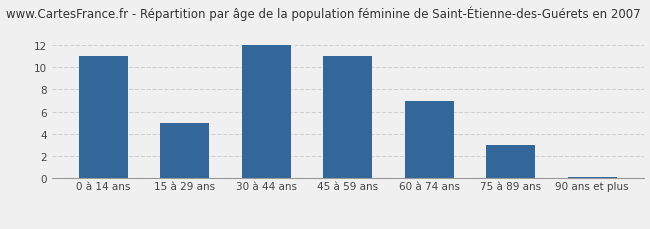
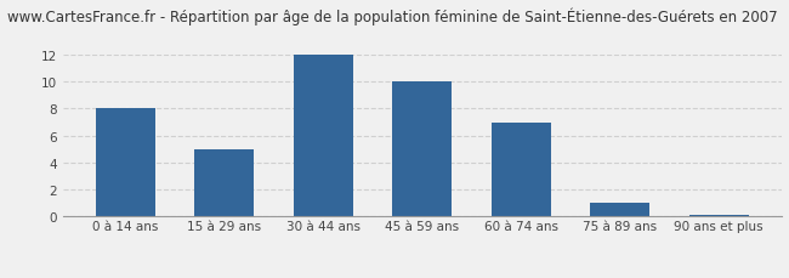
0 à 14 ans: 11.0 -> 8.0
45 à 59 ans: 11.0 -> 10.0
75 à 89 ans: 3.0 -> 1.0
